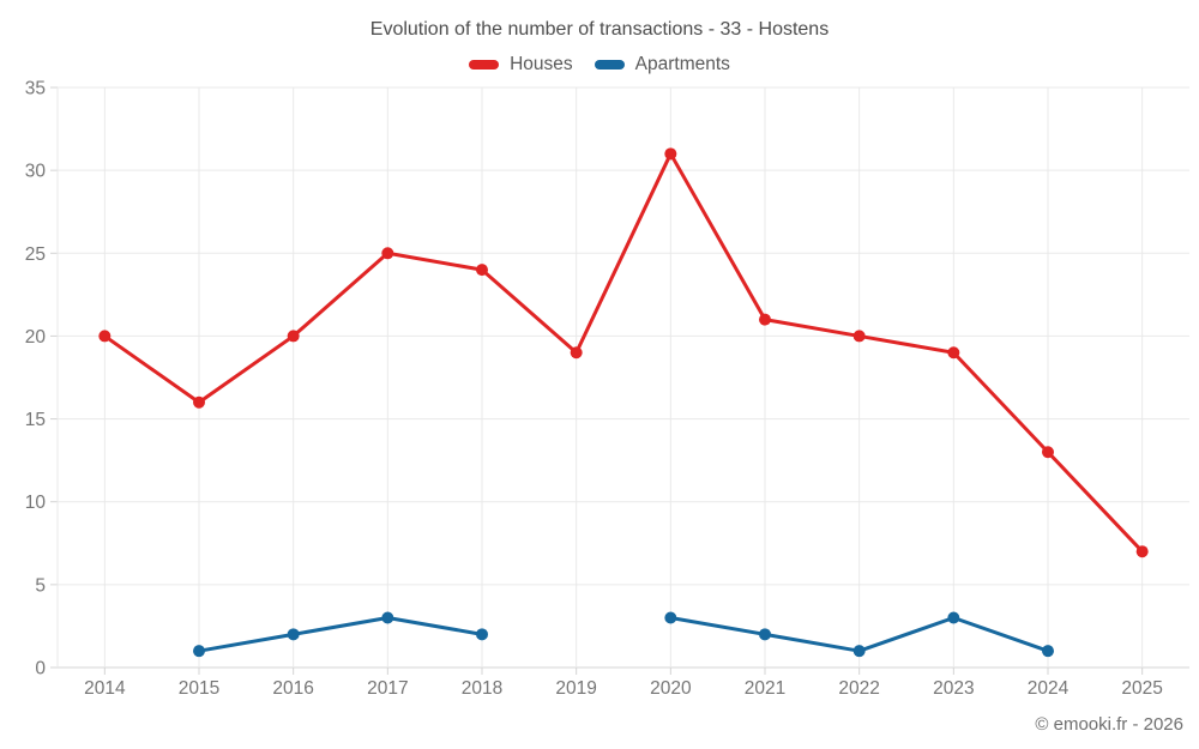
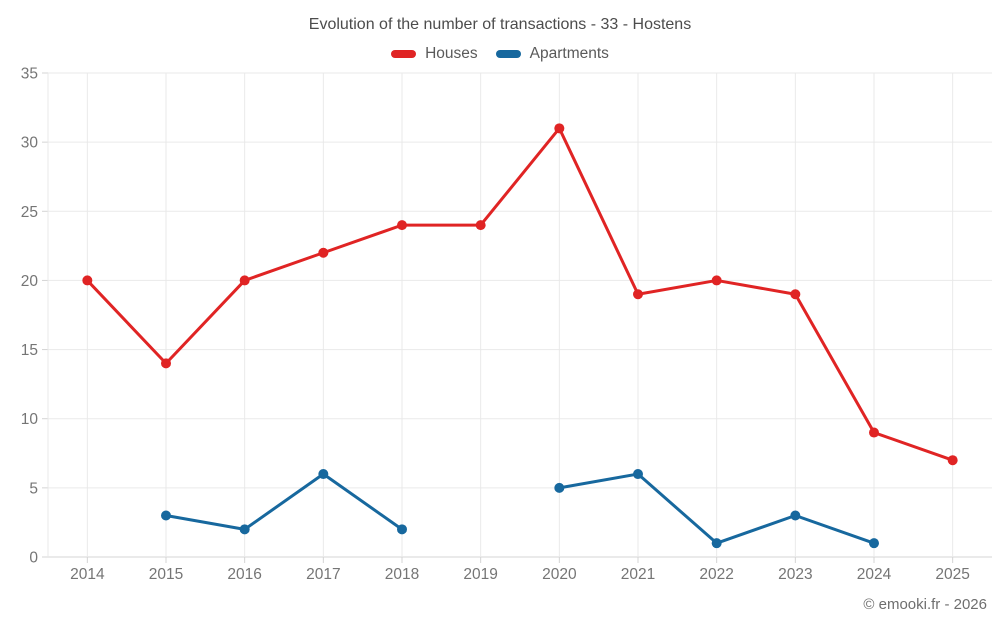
Houses/2015: 16 -> 14
Apartments/2015: 1 -> 3
Houses/2017: 25 -> 22
Apartments/2017: 3 -> 6
Houses/2019: 19 -> 24
Apartments/2020: 3 -> 5
Houses/2021: 21 -> 19
Apartments/2021: 2 -> 6
Houses/2024: 13 -> 9
